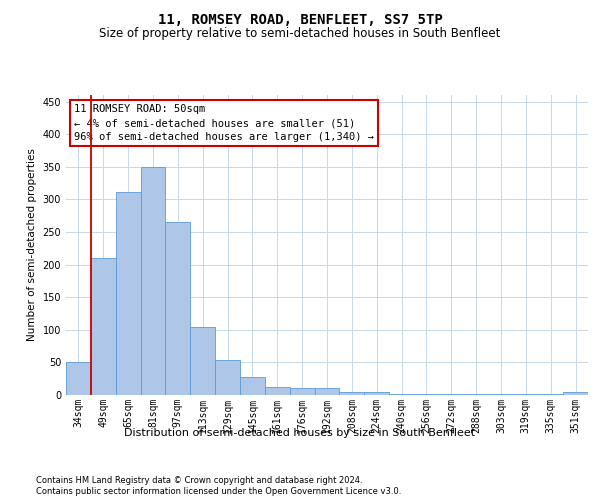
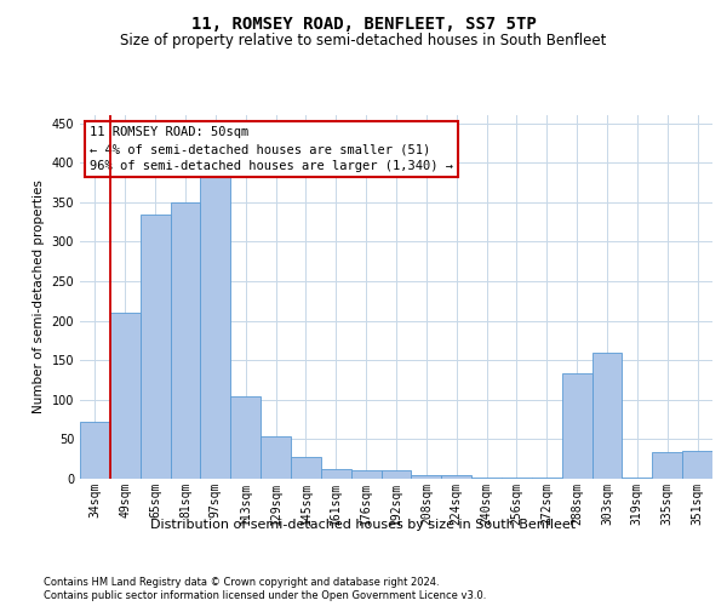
34sqm: 50 -> 72
65sqm: 312 -> 334
97sqm: 265 -> 382
288sqm: 2 -> 134
303sqm: 2 -> 160
335sqm: 2 -> 34
351sqm: 5 -> 36
